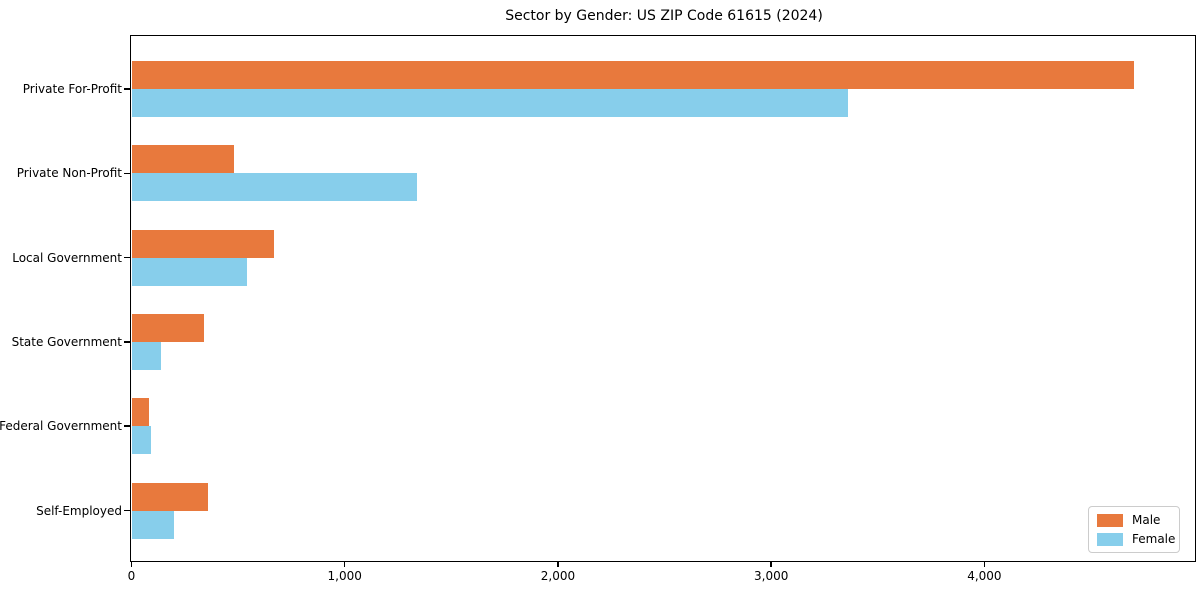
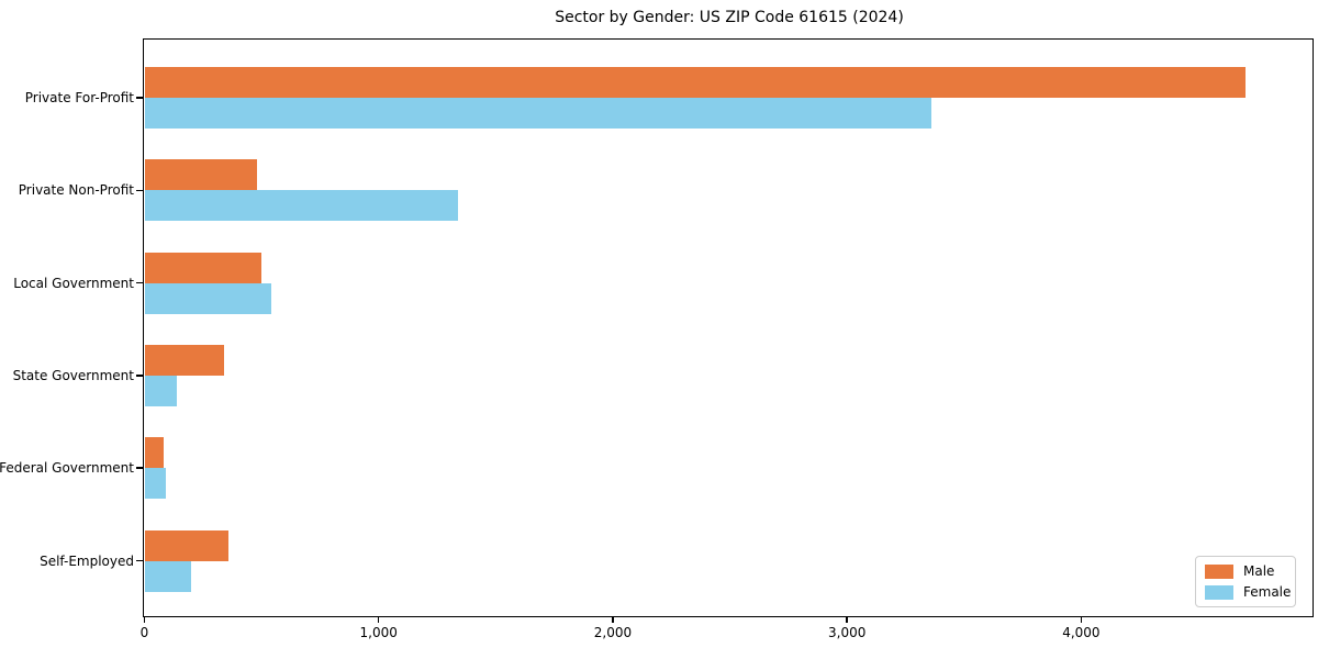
Male/Local Government: 670 -> 500
